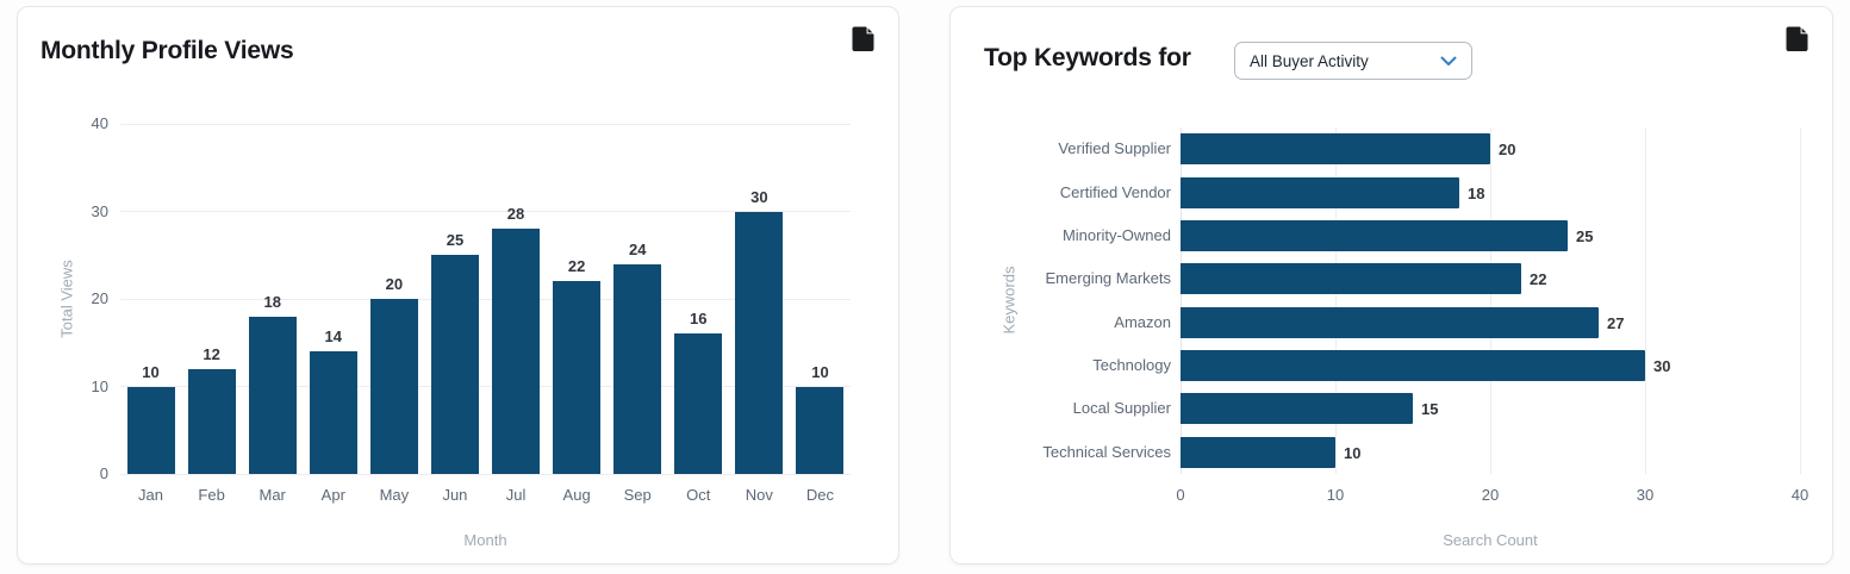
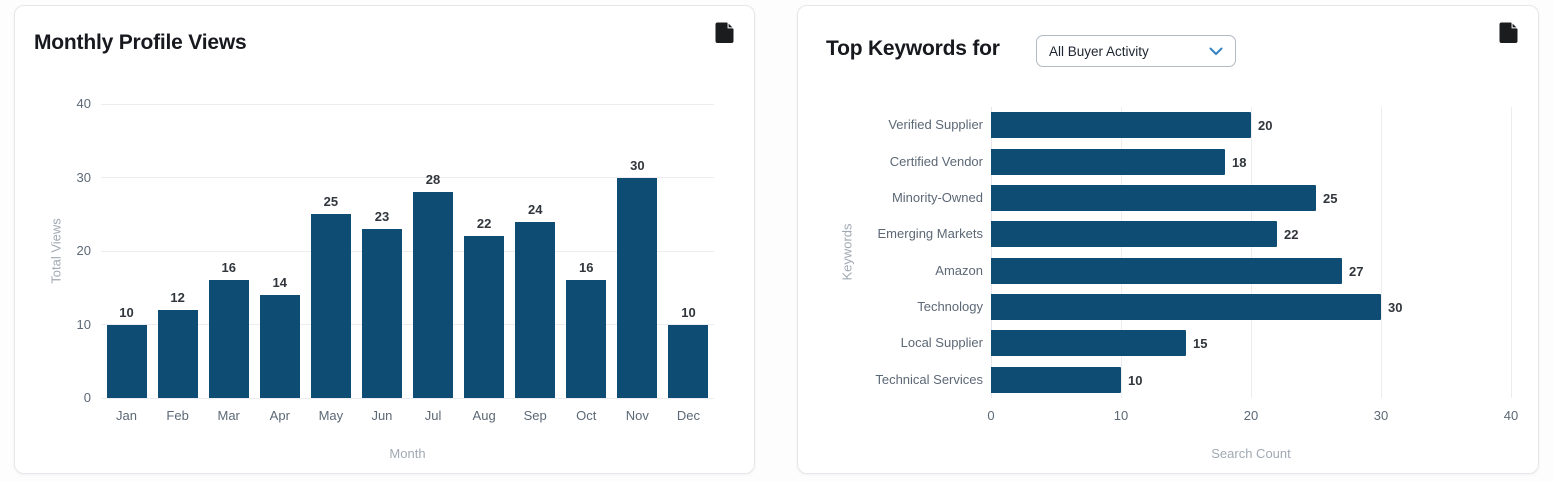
Monthly Profile Views/Mar: 18 -> 16
Monthly Profile Views/May: 20 -> 25
Monthly Profile Views/Jun: 25 -> 23
